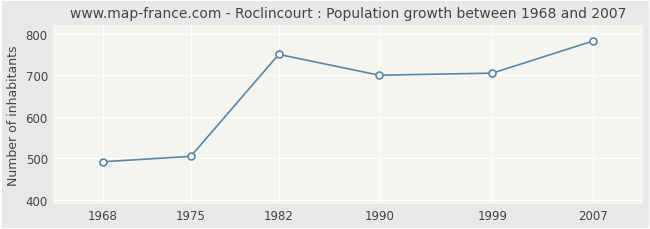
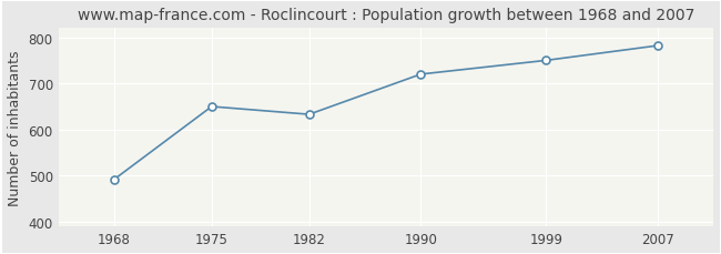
1975: 505 -> 650
1982: 750 -> 633
1990: 700 -> 720
1999: 705 -> 750
